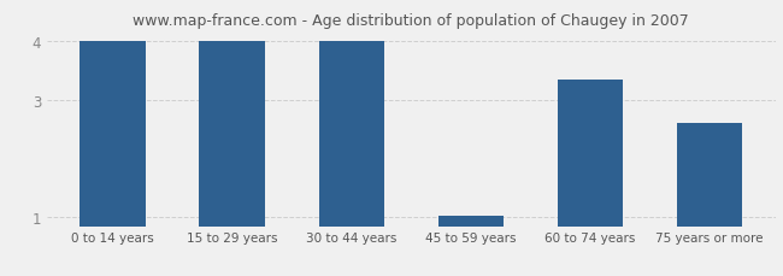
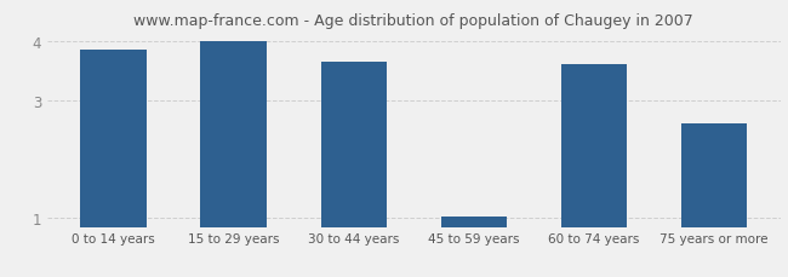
0 to 14 years: 4.00 -> 3.85
30 to 44 years: 4.00 -> 3.65
60 to 74 years: 3.35 -> 3.60
